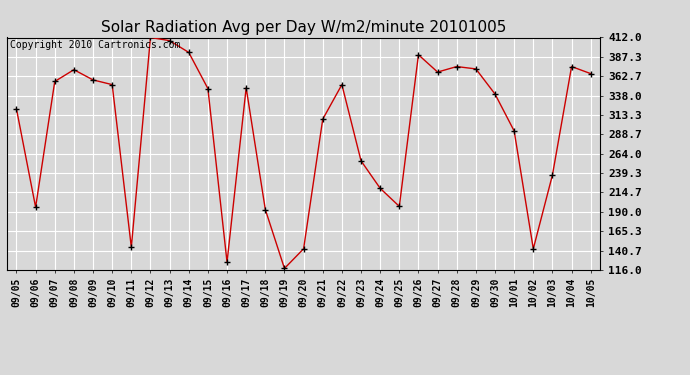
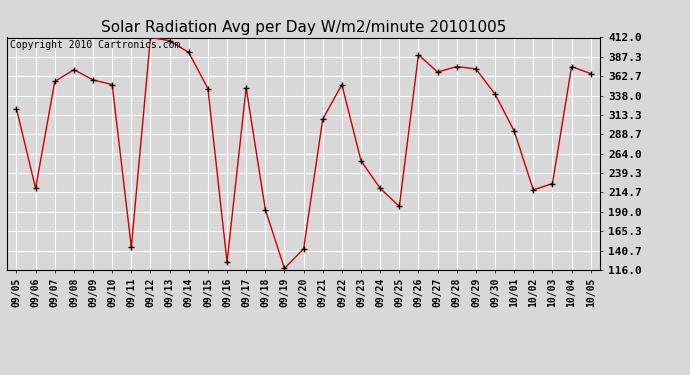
09/06: 196 -> 220
10/02: 143 -> 218
10/03: 237 -> 226
